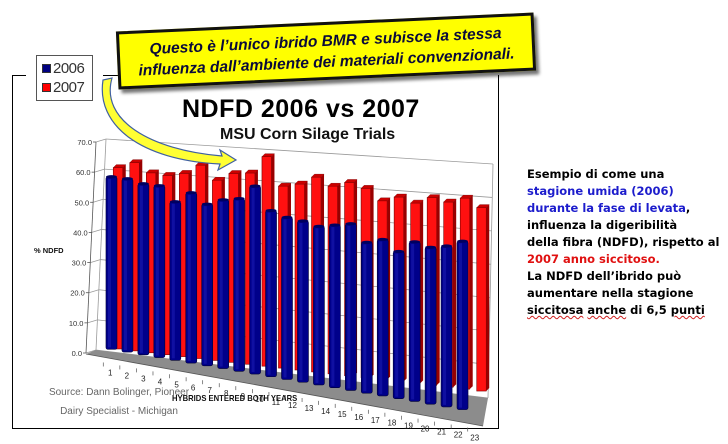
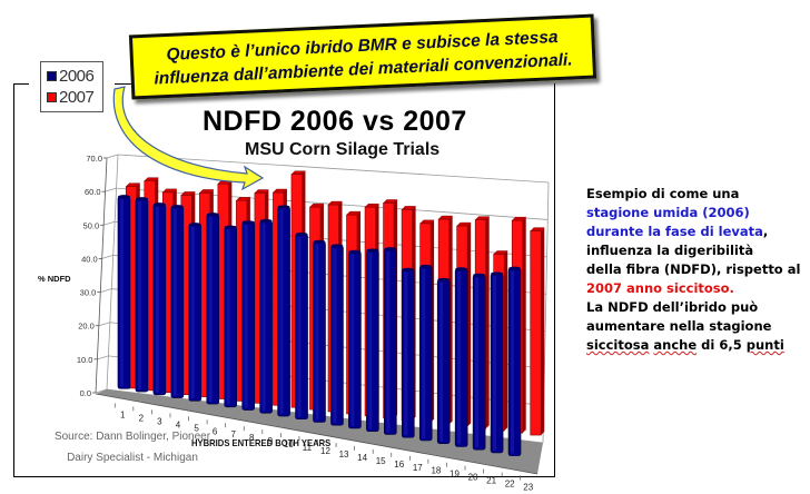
2007/13: 61 -> 56
2007/21: 56 -> 48
